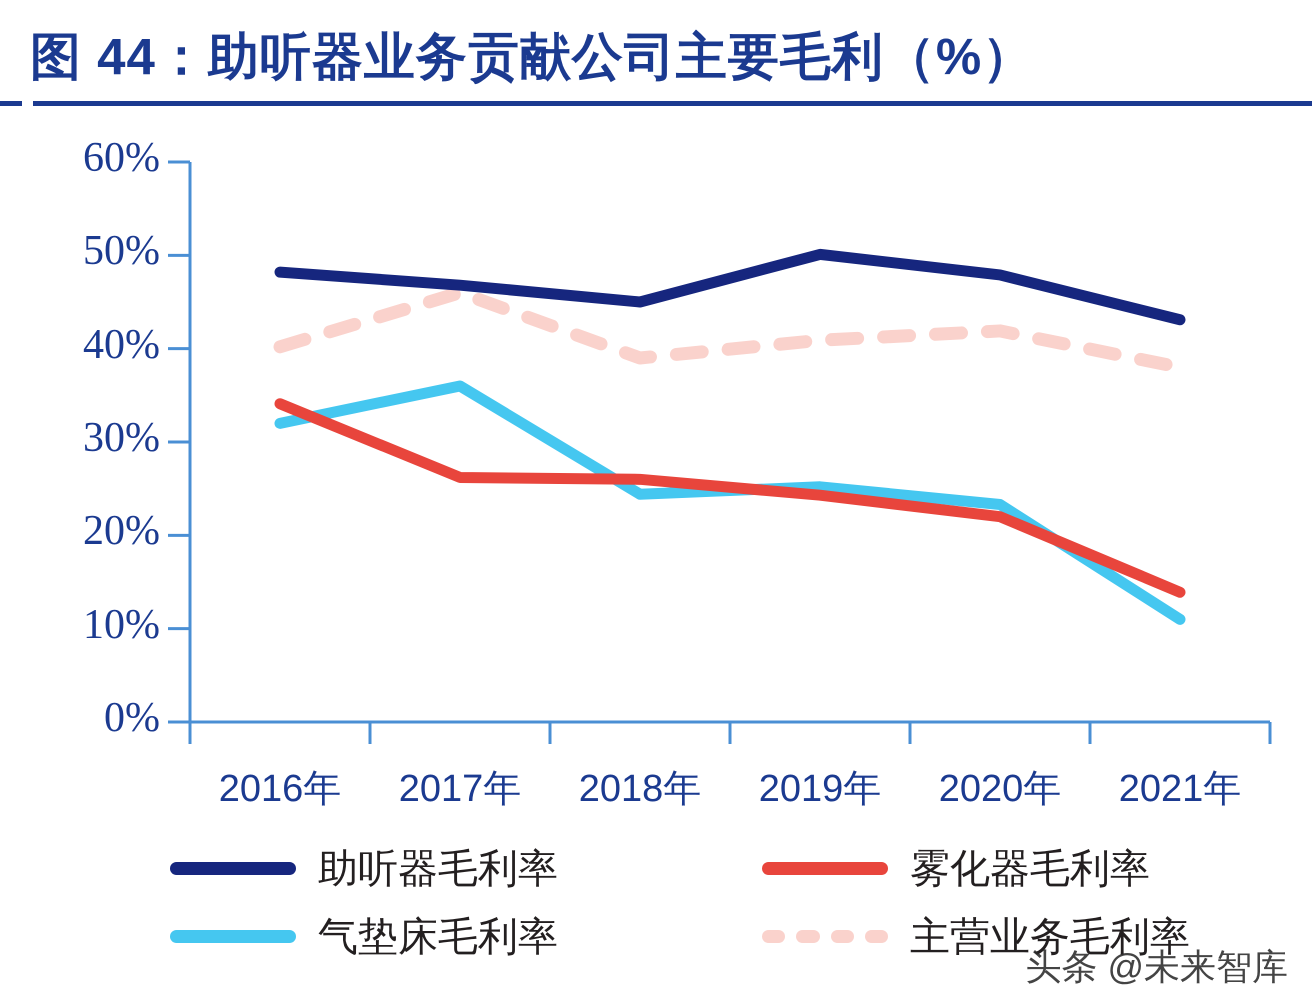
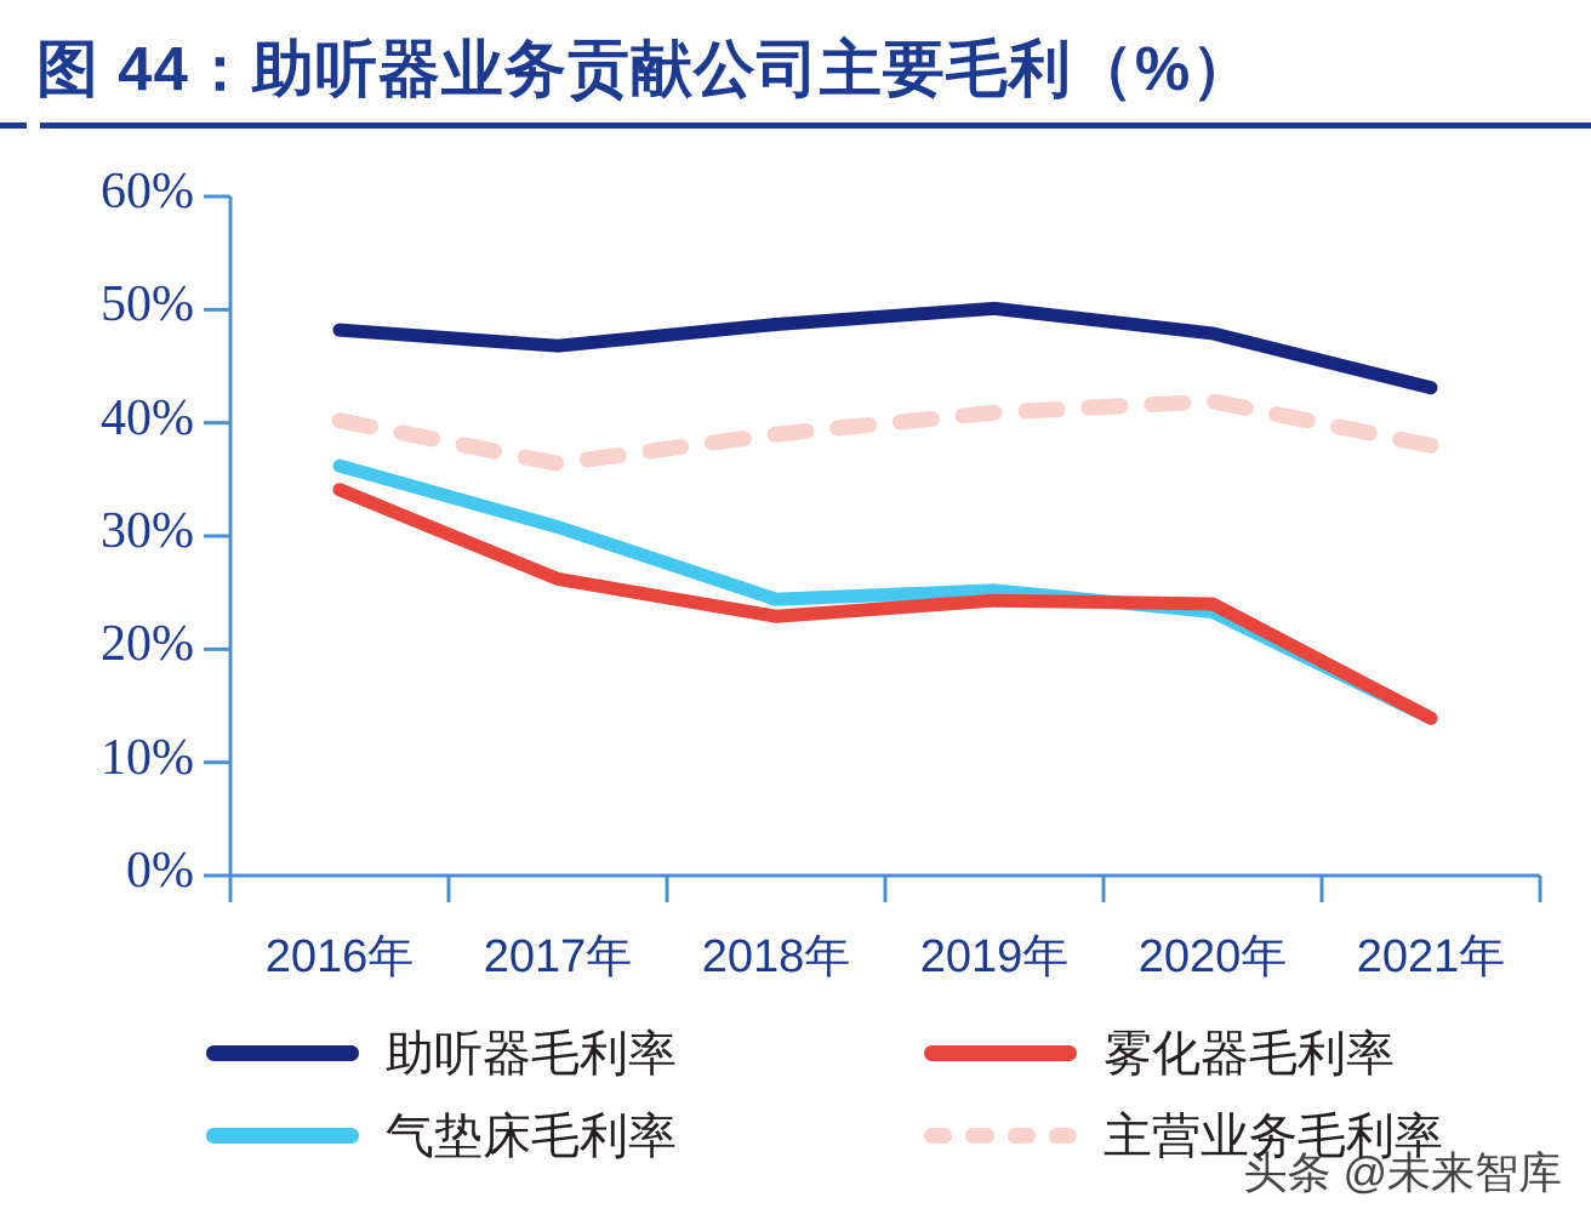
气垫床毛利率/2016年: 32% -> 36%
气垫床毛利率/2017年: 36% -> 31%
主营业务毛利率/2017年: 46% -> 36%
助听器毛利率/2018年: 45% -> 49%
雾化器毛利率/2018年: 26% -> 23%
雾化器毛利率/2020年: 22% -> 24%
气垫床毛利率/2021年: 11% -> 14%
